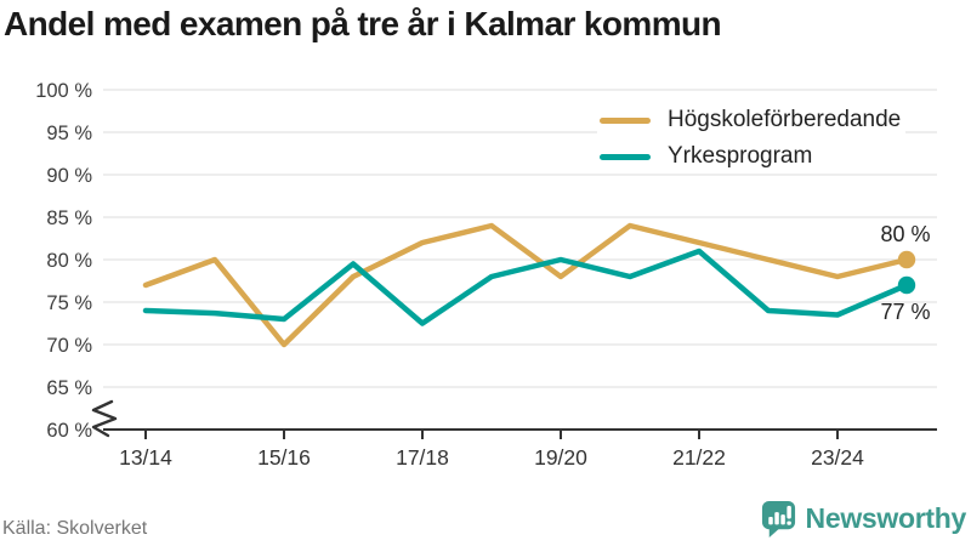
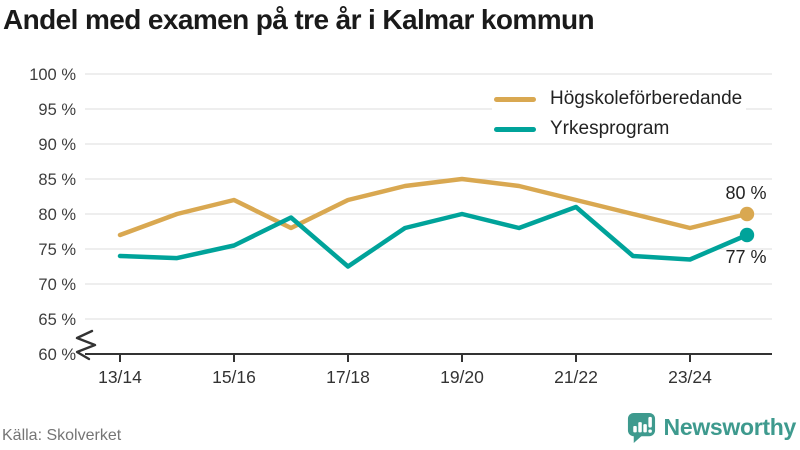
Högskoleförberedande/15/16: 70% -> 82%
Yrkesprogram/15/16: 73% -> 76%
Högskoleförberedande/19/20: 78% -> 85%
